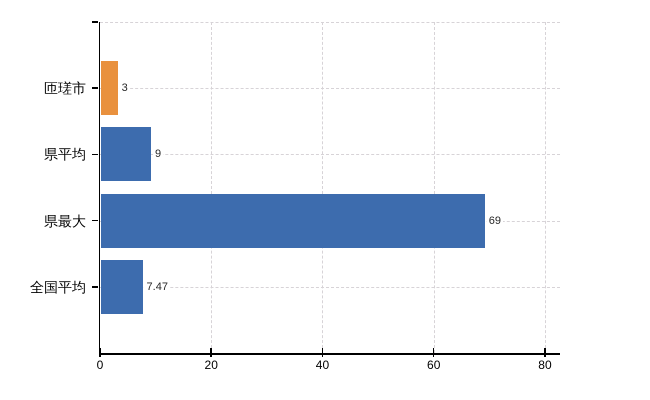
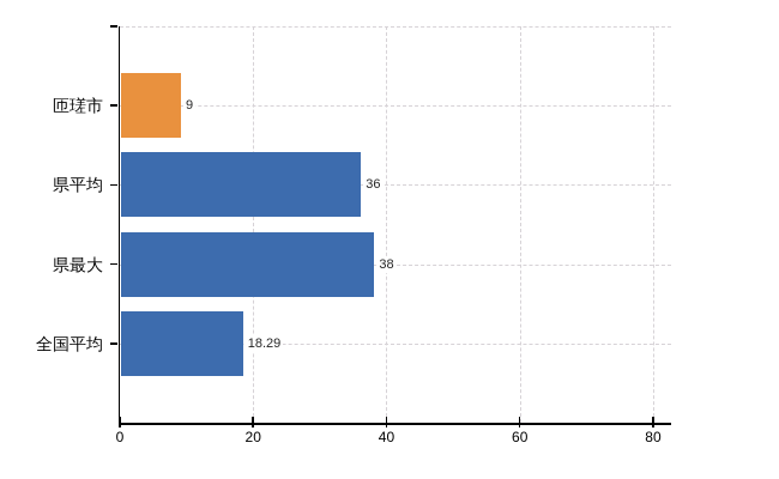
匝瑳市: 3 -> 9
県平均: 9 -> 36
県最大: 69 -> 38
全国平均: 7.47 -> 18.29
